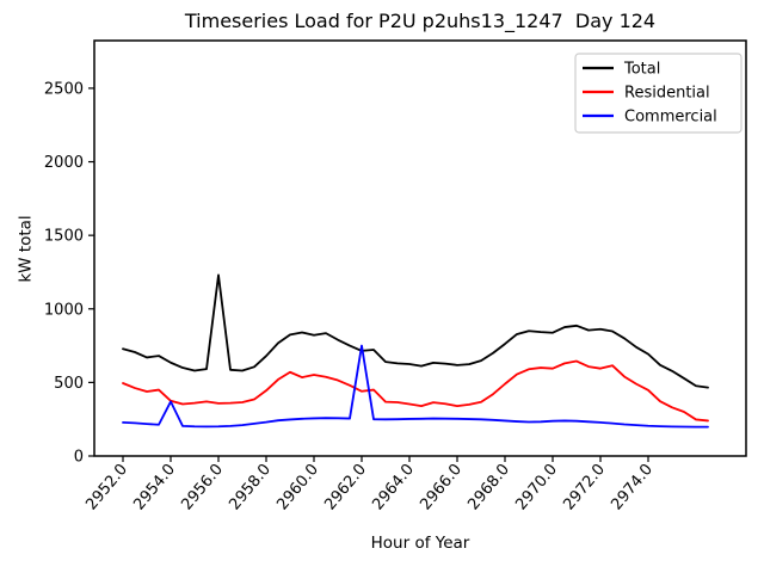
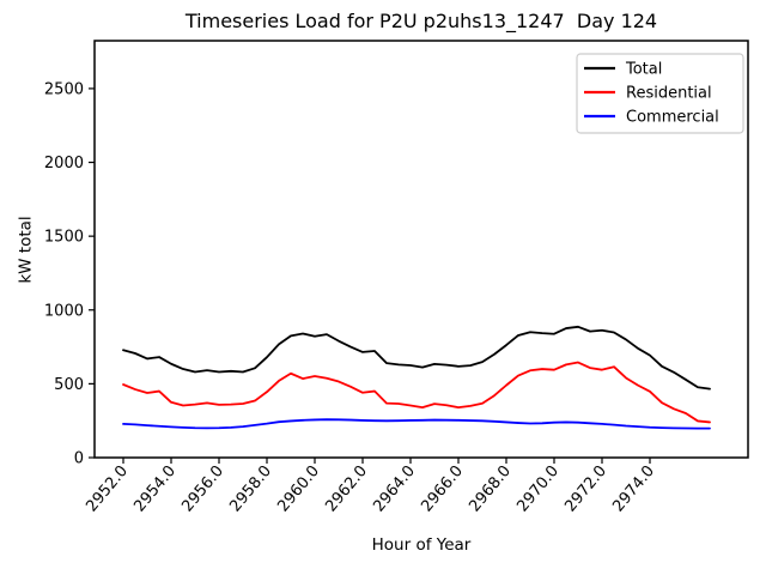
Commercial/2954.0: 370 -> 210
Total/2956.0: 1230 -> 580
Commercial/2962.0: 750 -> 250
